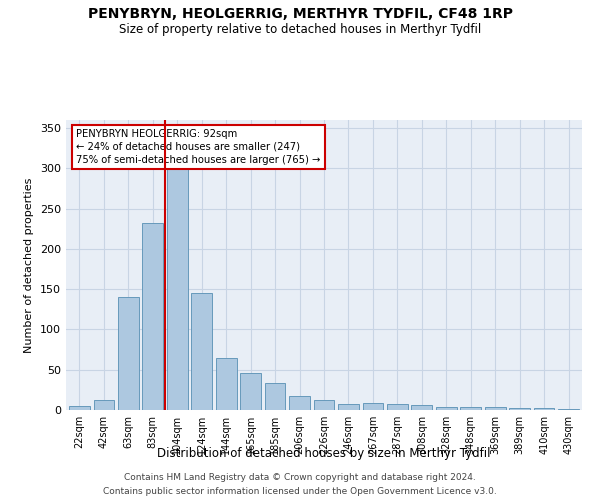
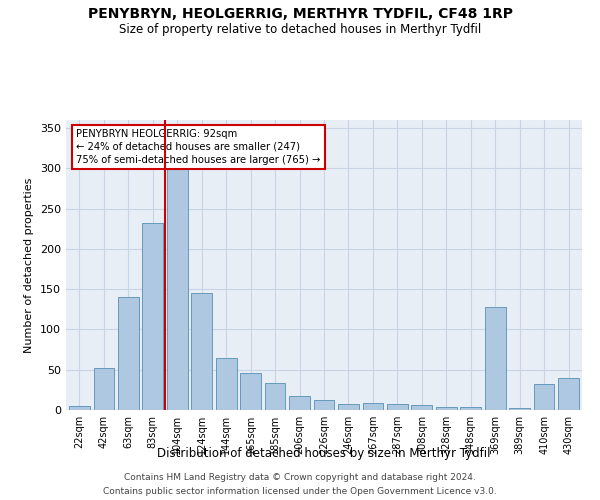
42sqm: 12 -> 52
369sqm: 4 -> 128
410sqm: 2 -> 32
430sqm: 1 -> 40
